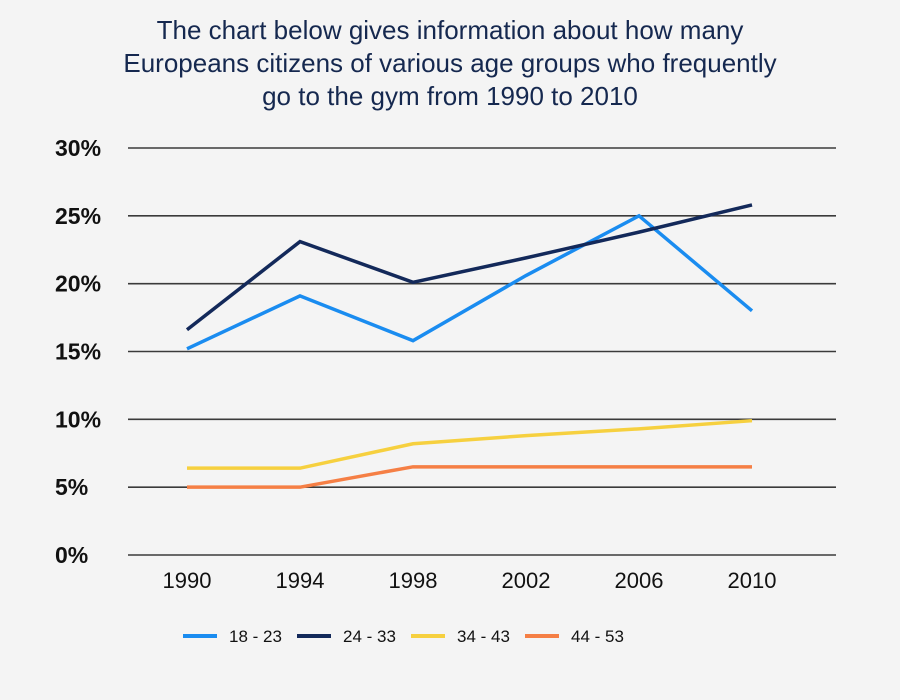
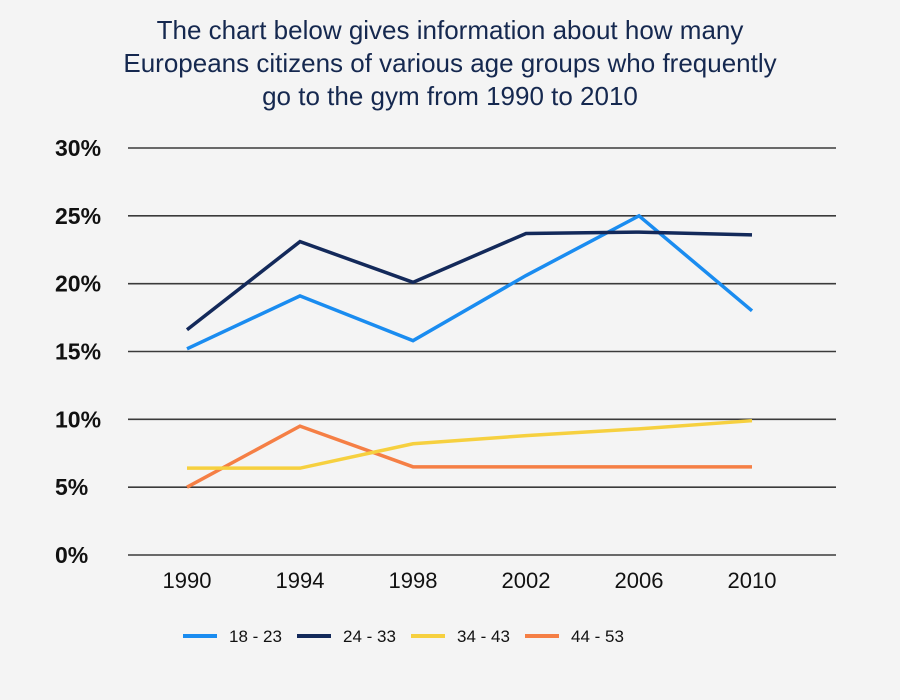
44 - 53/1994: 5.0% -> 9.5%
24 - 33/2002: 21.9% -> 23.7%
24 - 33/2010: 25.8% -> 23.6%
